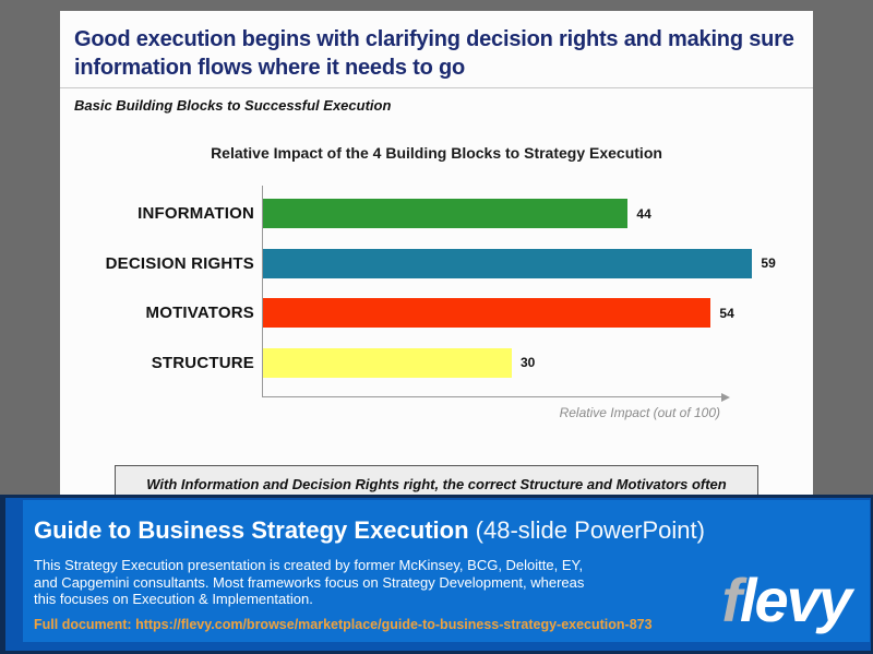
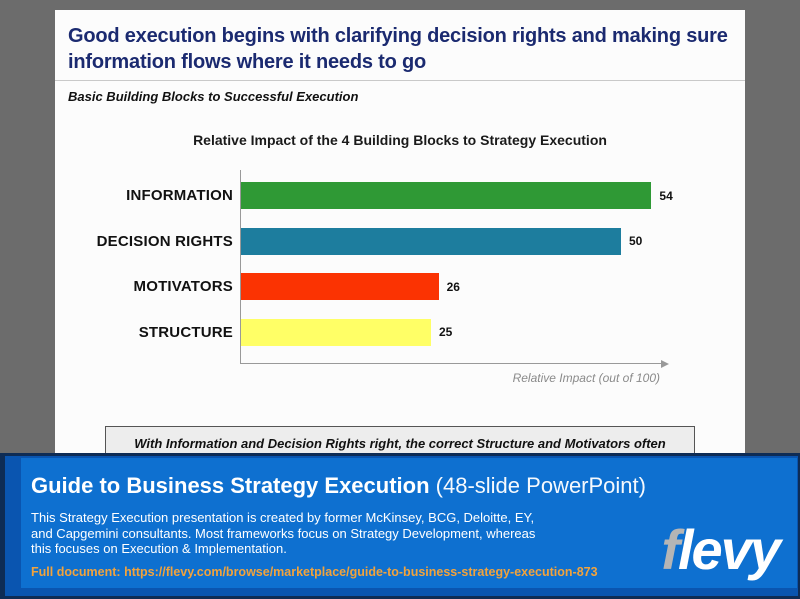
INFORMATION: 44 -> 54
DECISION RIGHTS: 59 -> 50
MOTIVATORS: 54 -> 26
STRUCTURE: 30 -> 25
